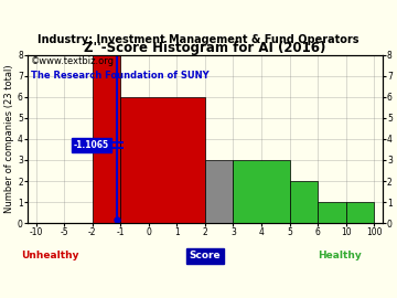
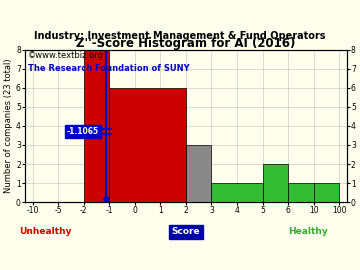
4: 3 -> 1
